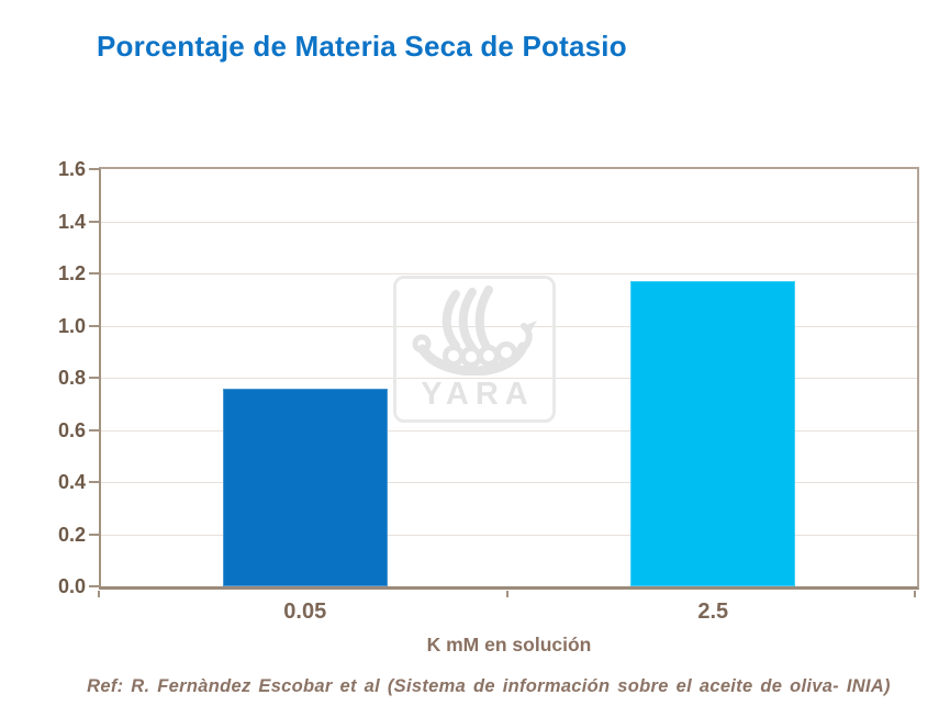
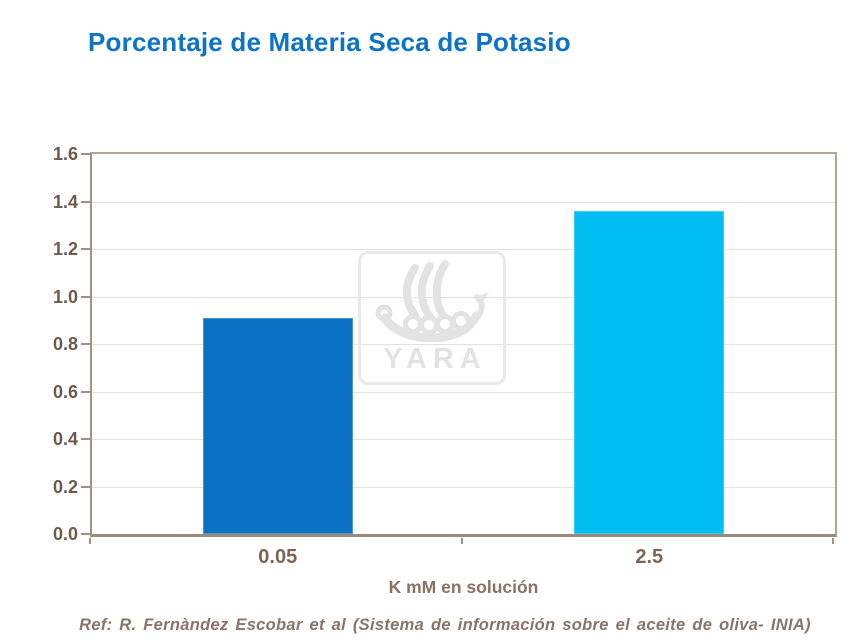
0.05: 0.76 -> 0.91
2.5: 1.17 -> 1.36
